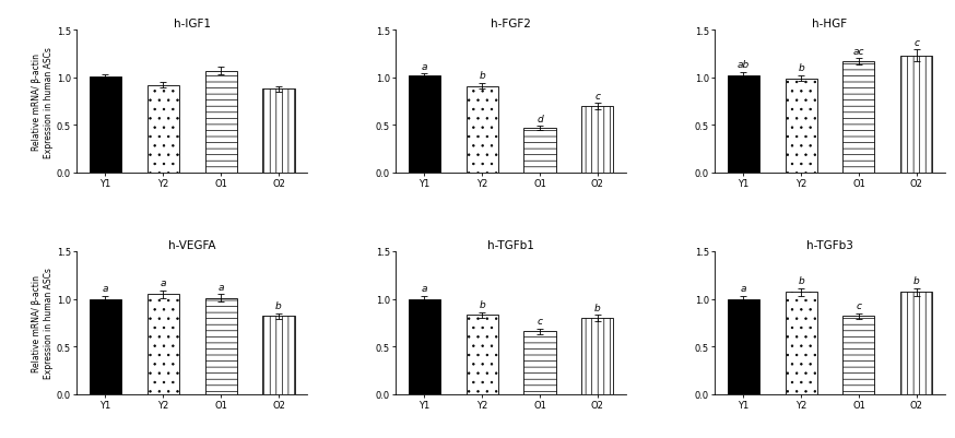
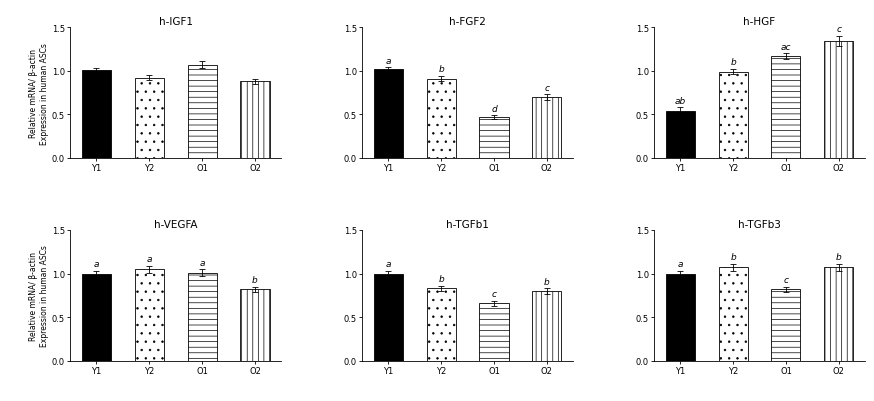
h-HGF/Y1: 1.02 -> 0.54
h-HGF/O2: 1.23 -> 1.34
